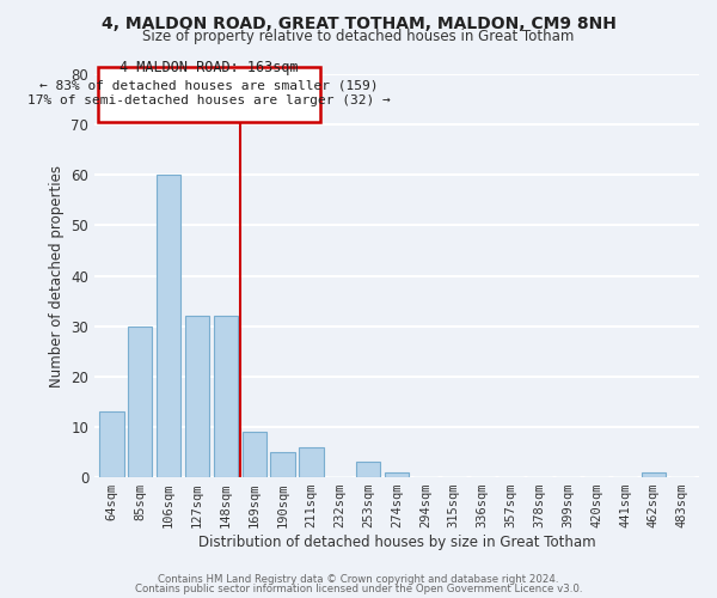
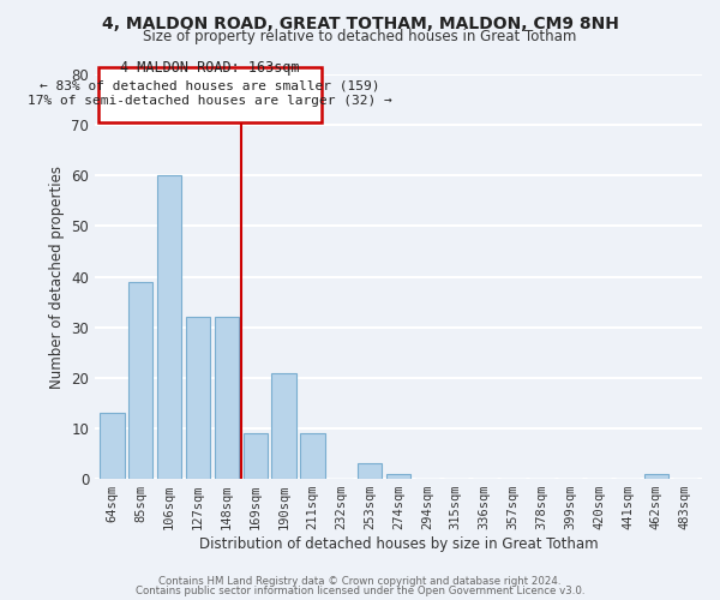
85sqm: 30 -> 39
190sqm: 5 -> 21
211sqm: 6 -> 9
